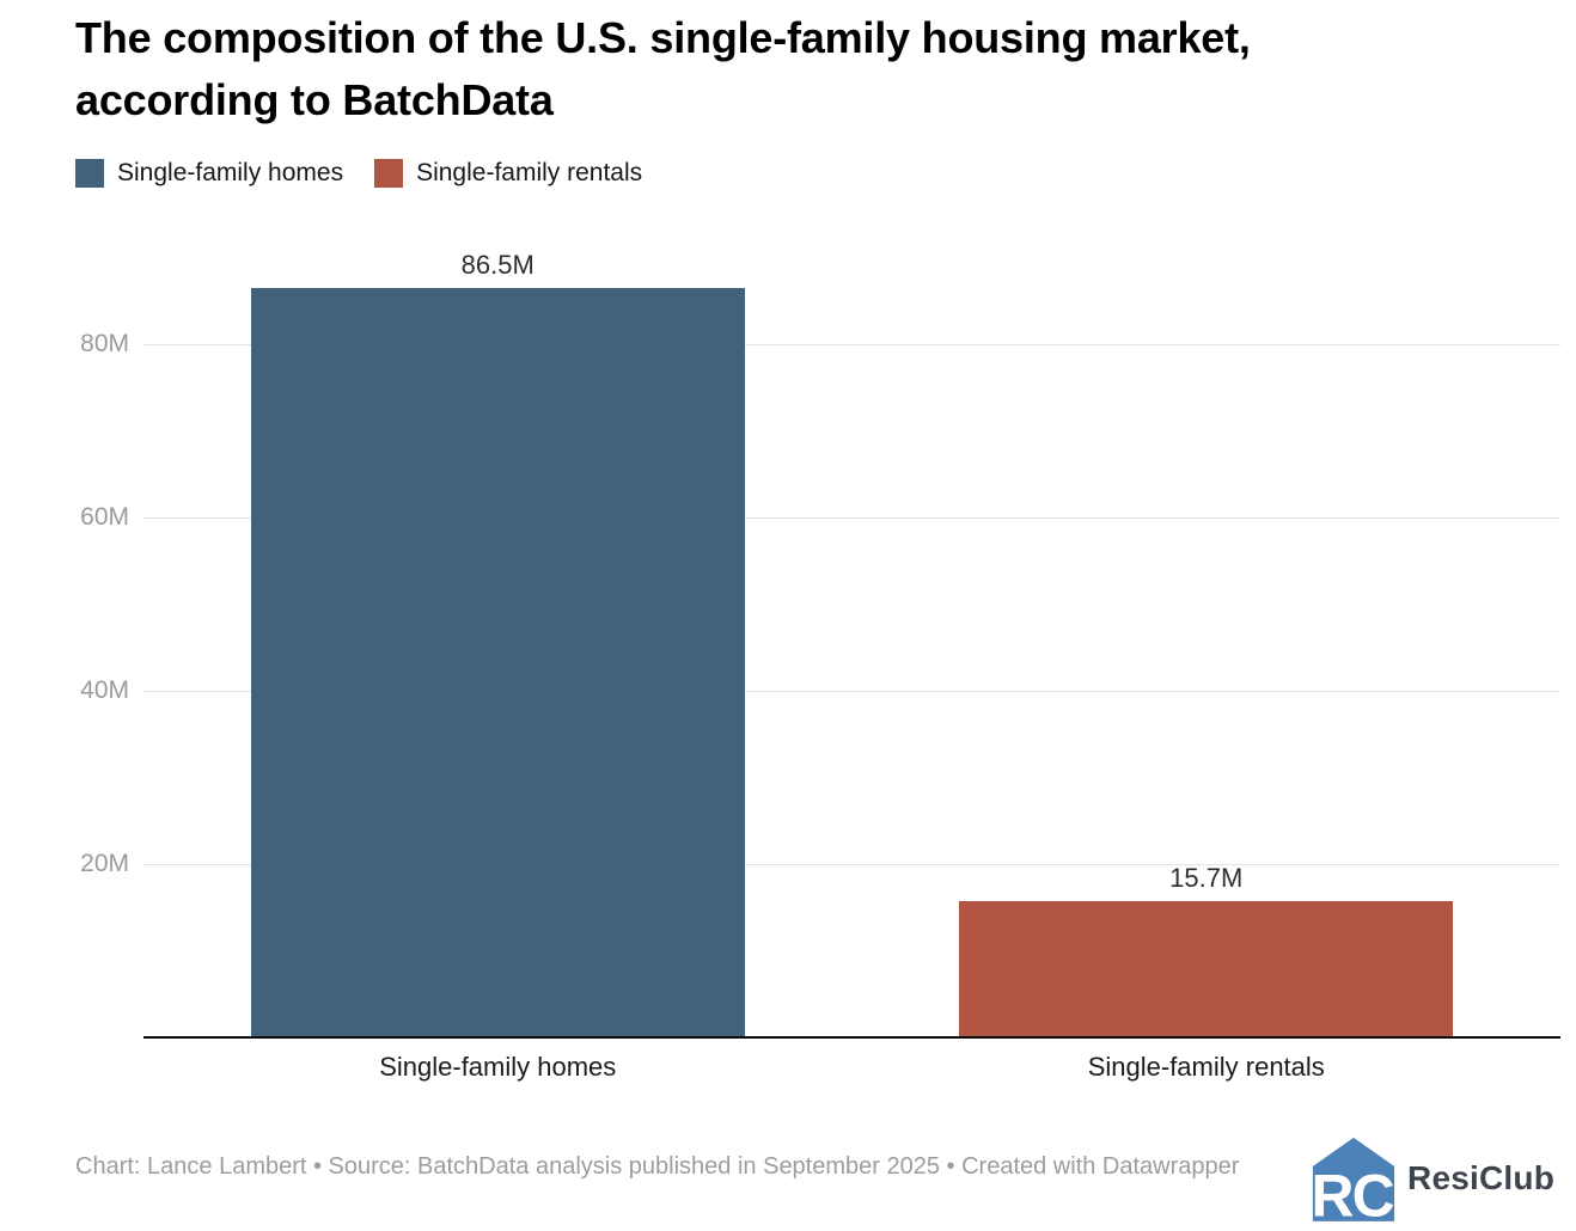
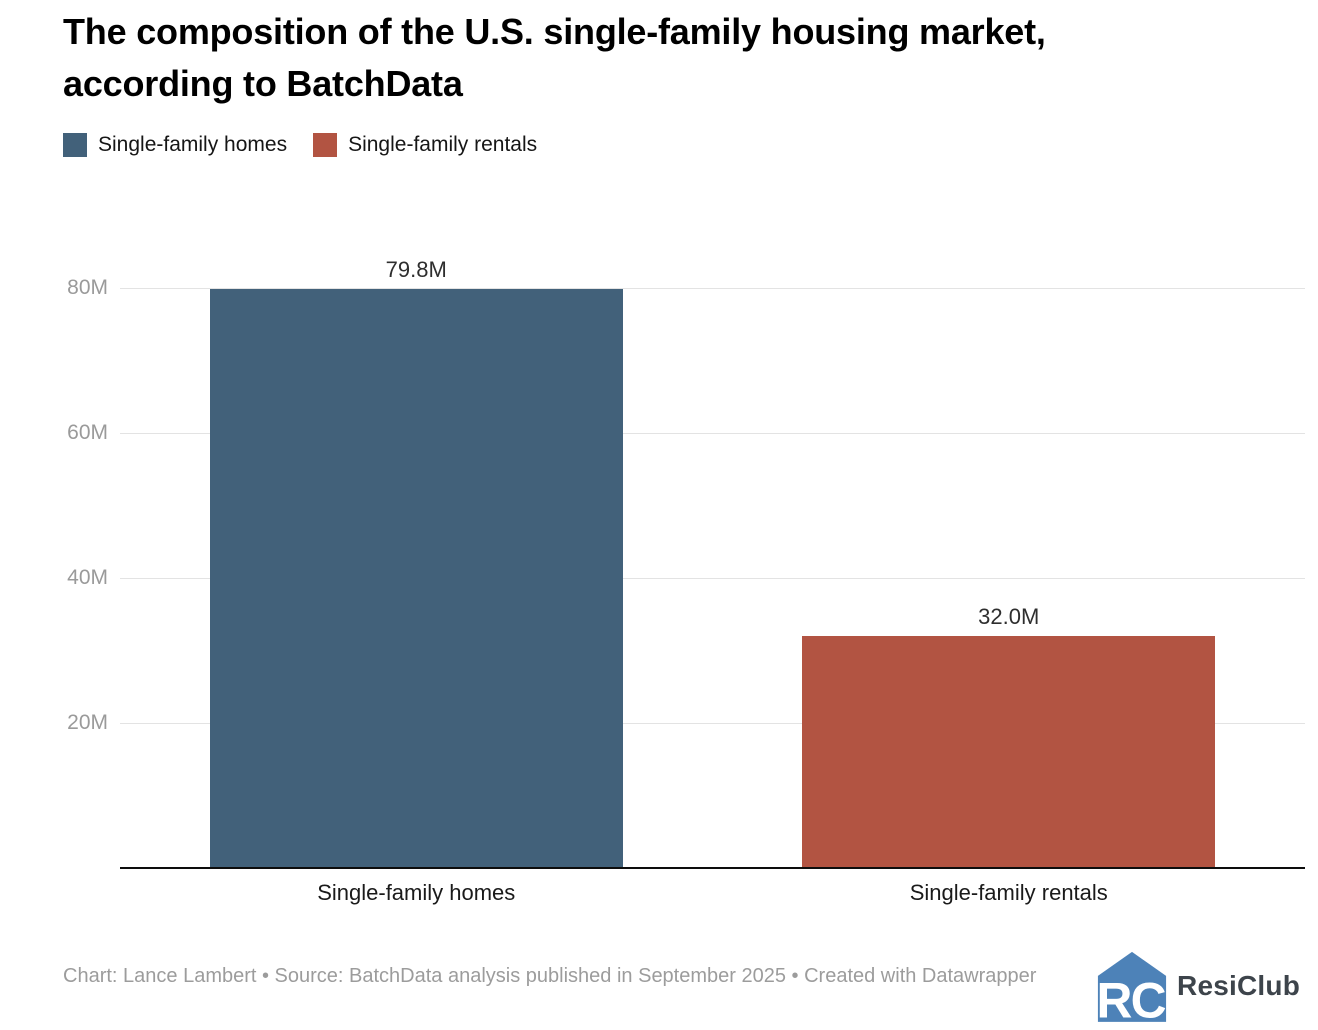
Single-family homes: 86.5M -> 79.8M
Single-family rentals: 15.7M -> 32.0M
